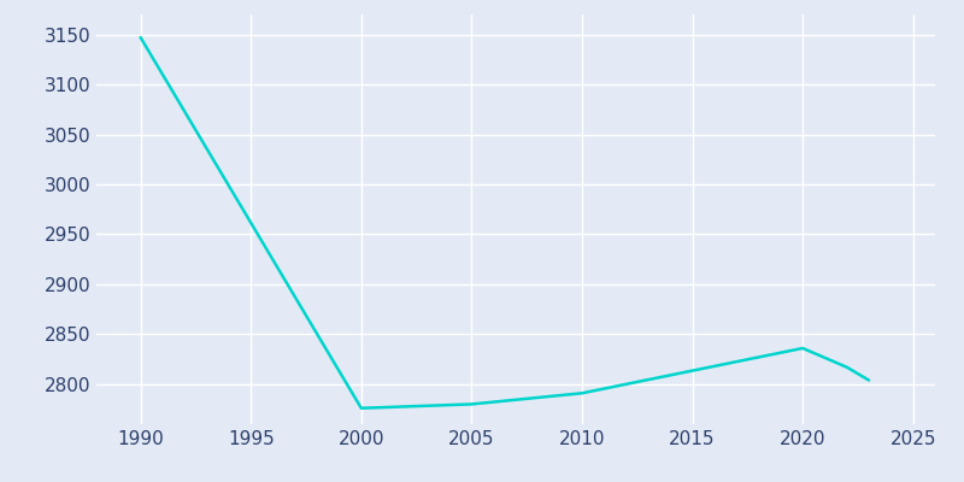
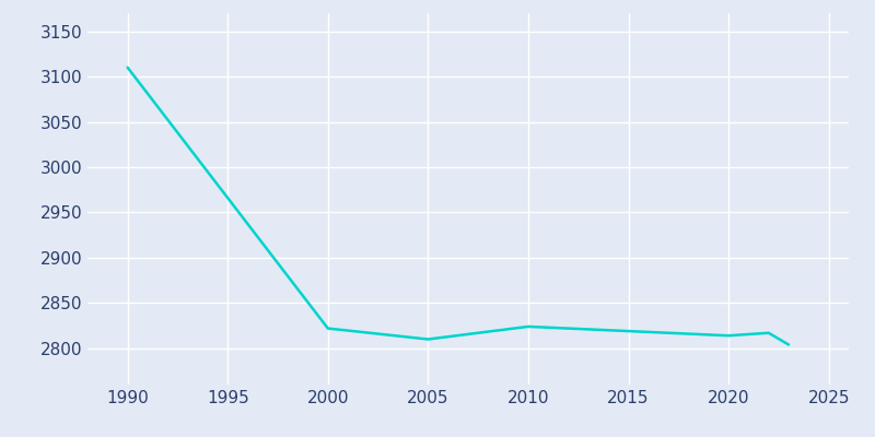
1990: 3147 -> 3110
2000: 2776 -> 2822
2005: 2780 -> 2810
2010: 2791 -> 2824
2020: 2836 -> 2814
